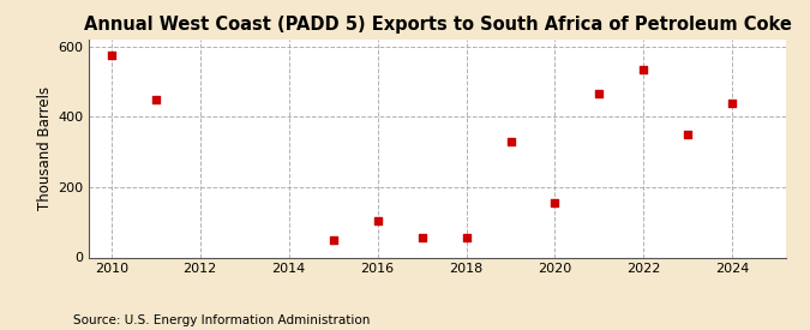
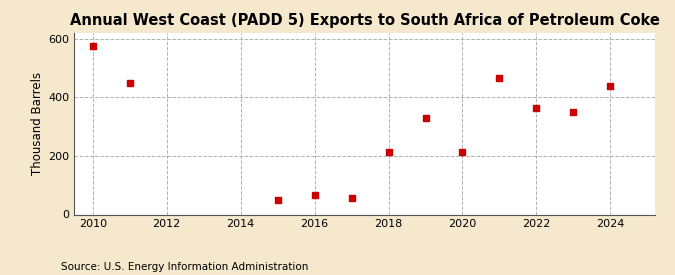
2016: 105 -> 65
2018: 55 -> 215
2020: 155 -> 215
2022: 535 -> 365
